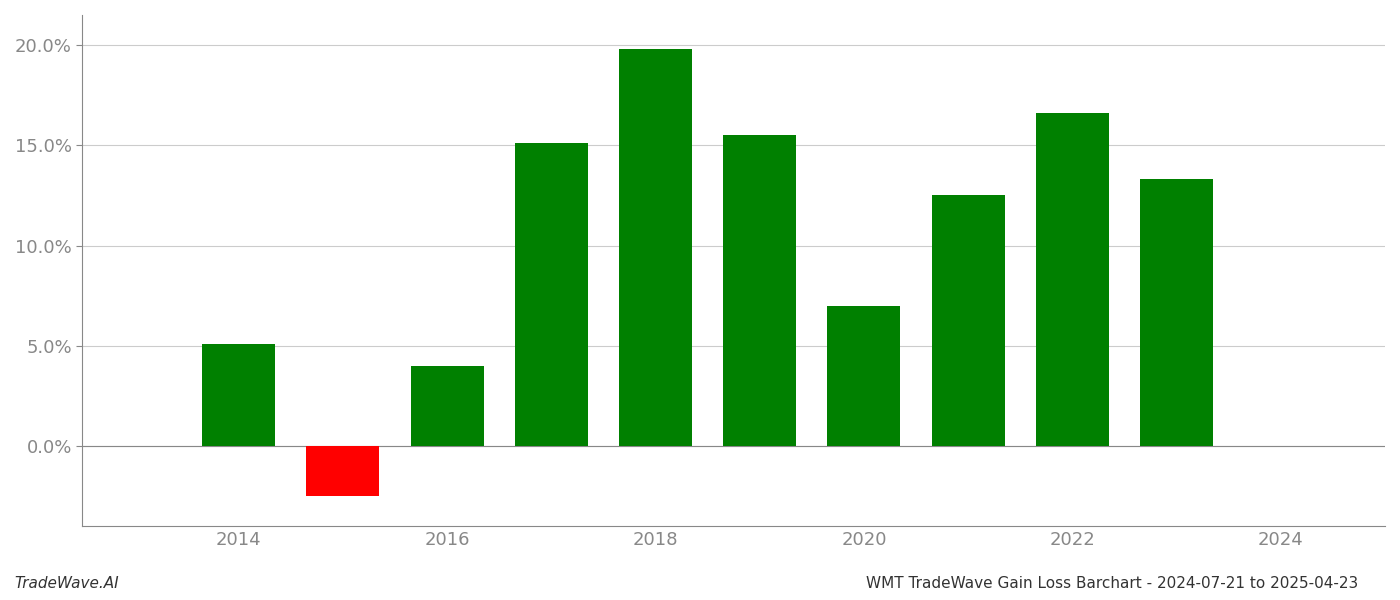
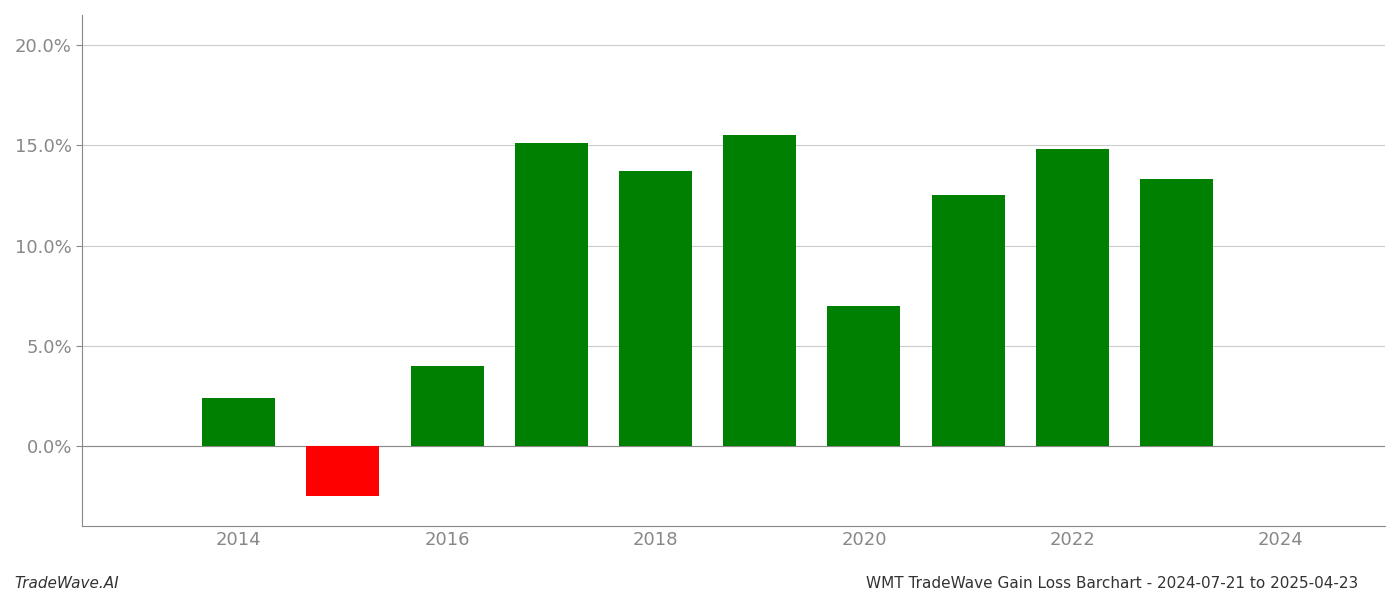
2014: 5.1% -> 2.4%
2018: 19.8% -> 13.7%
2022: 16.6% -> 14.8%
